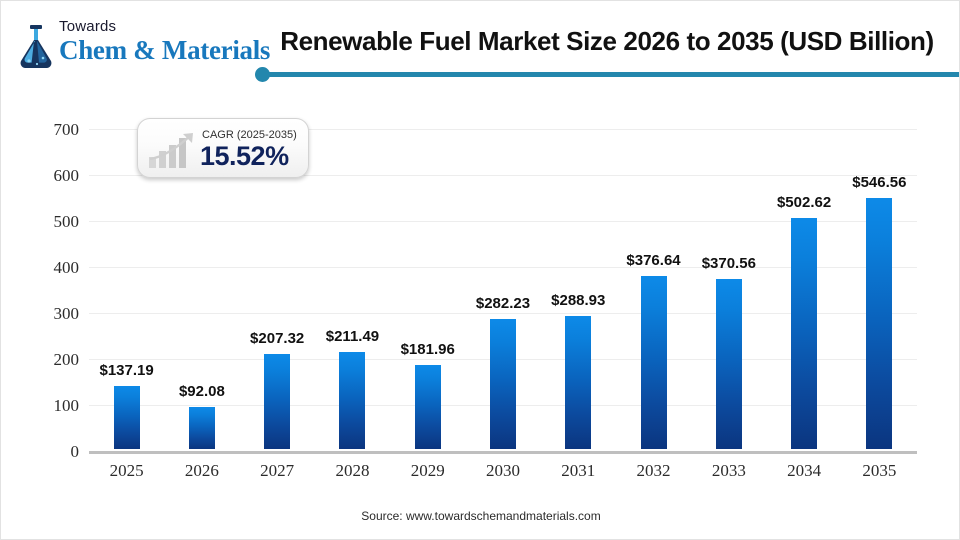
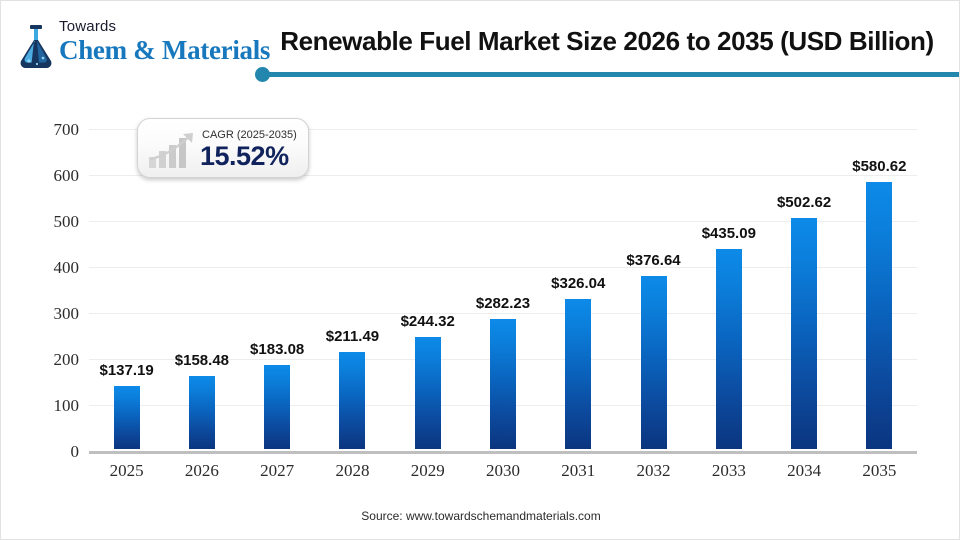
2026: $92.08 -> $158.48
2027: $207.32 -> $183.08
2029: $181.96 -> $244.32
2031: $288.93 -> $326.04
2033: $370.56 -> $435.09
2035: $546.56 -> $580.62
